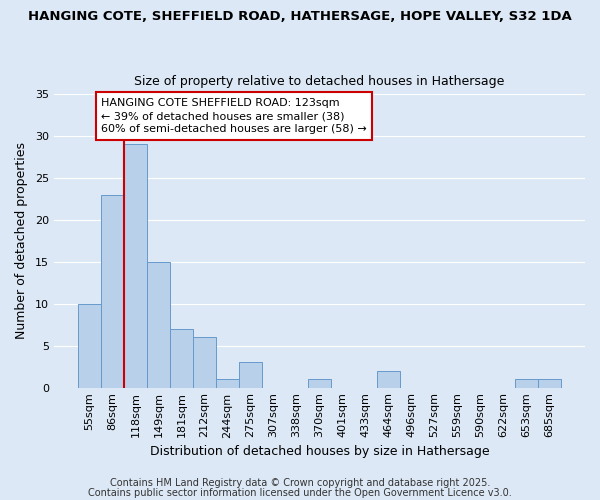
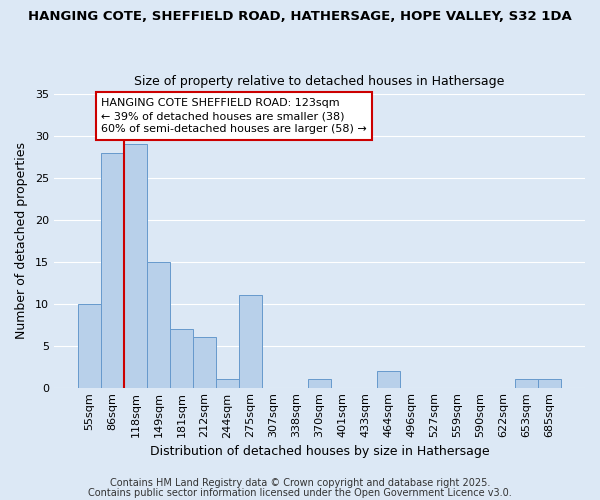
86sqm: 23 -> 28
275sqm: 3 -> 11
